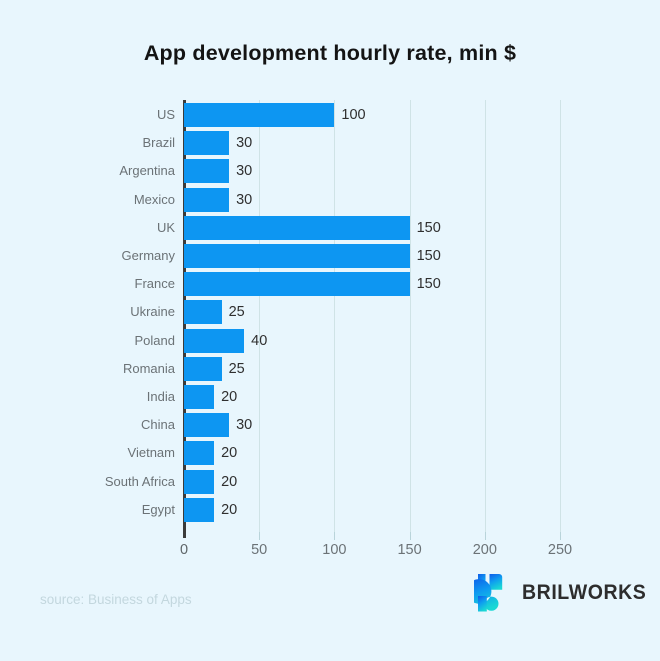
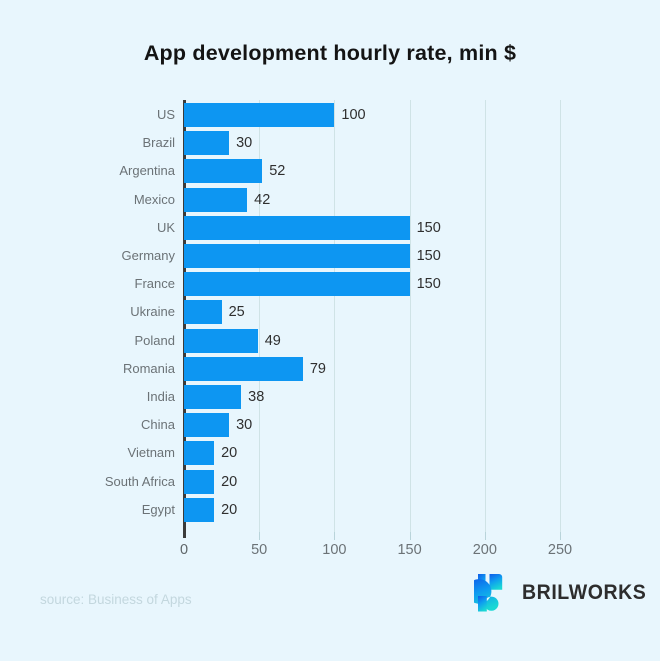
Argentina: 30 -> 52
Mexico: 30 -> 42
Poland: 40 -> 49
Romania: 25 -> 79
India: 20 -> 38
